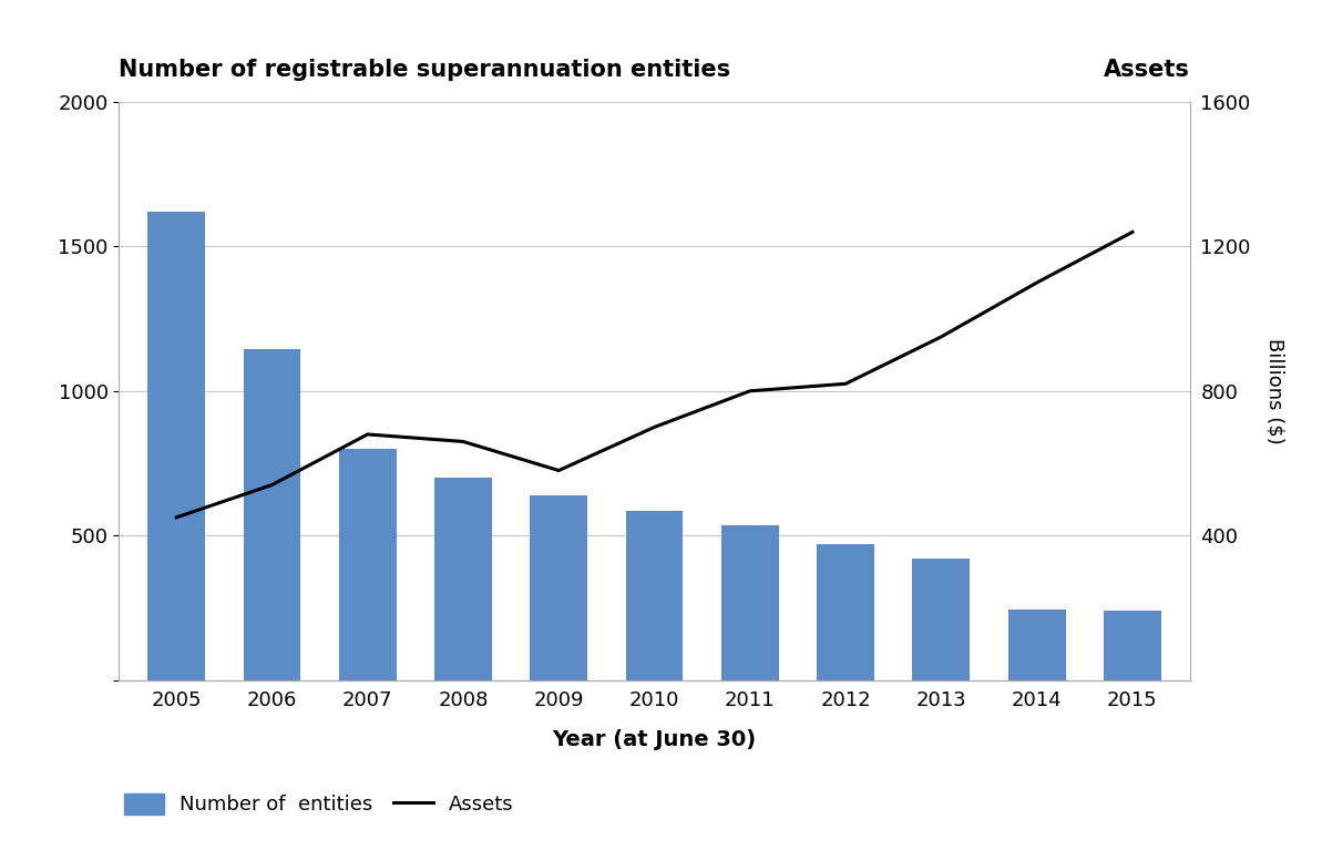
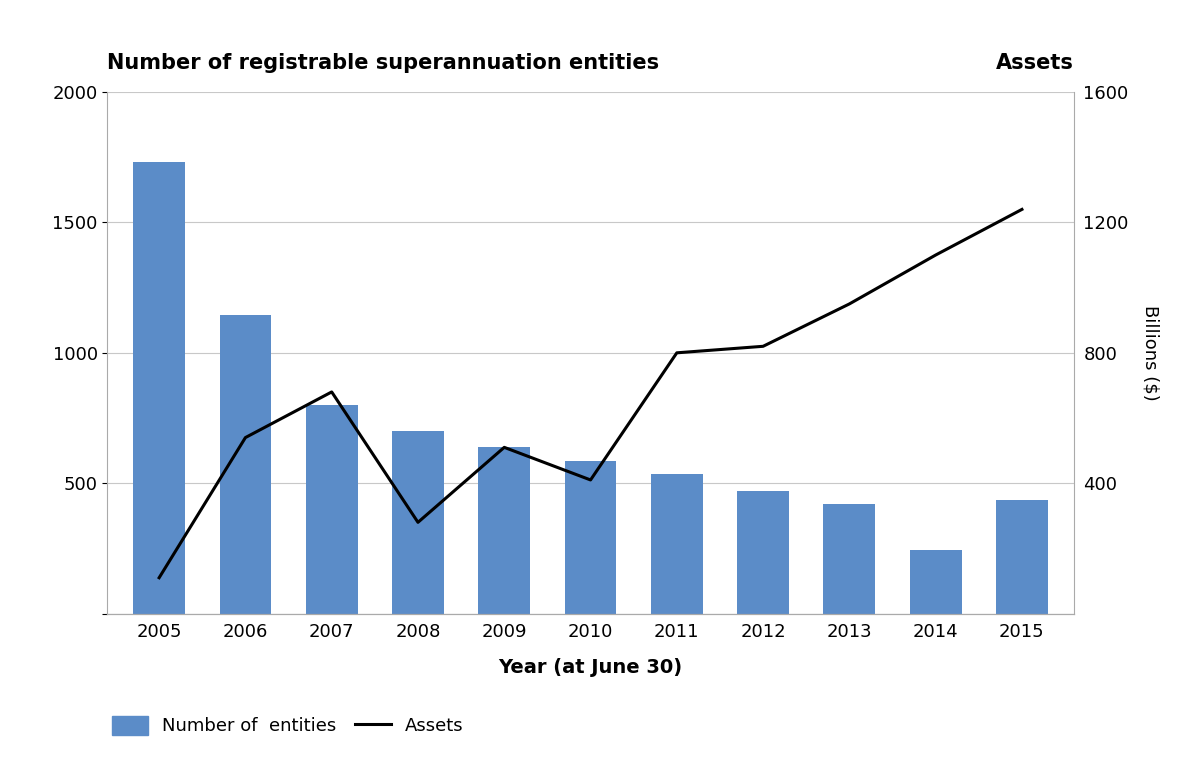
Number of entities/2005: 1620 -> 1730
Assets/2005: 450 -> 110
Assets/2008: 660 -> 280
Assets/2009: 580 -> 510
Assets/2010: 700 -> 410
Number of entities/2015: 240 -> 435
